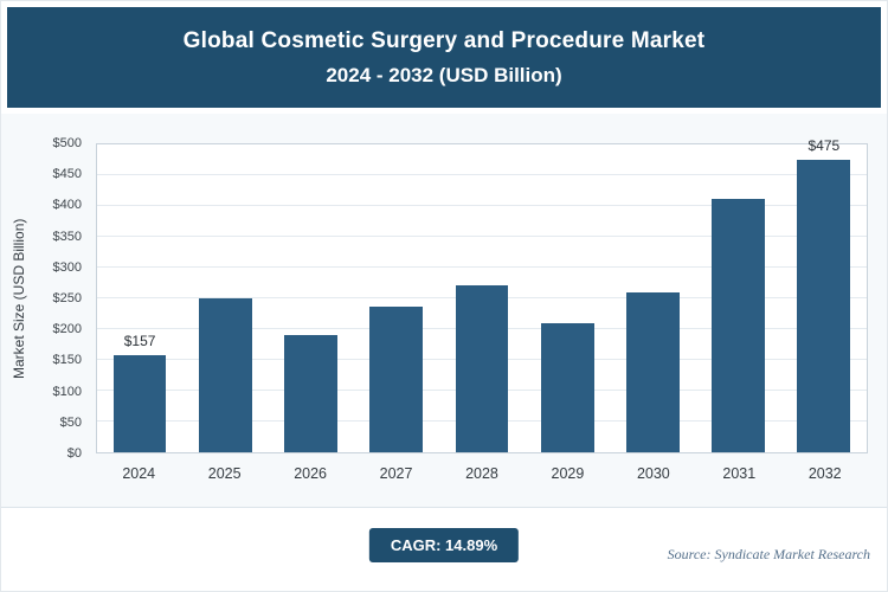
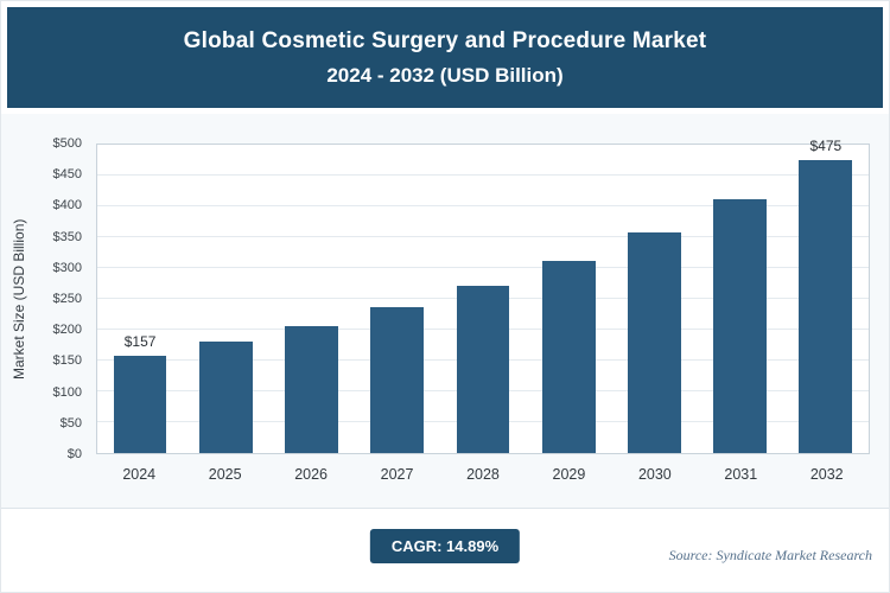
2025: $250 -> $180
2026: $190 -> $210
2029: $210 -> $310
2030: $260 -> $360
